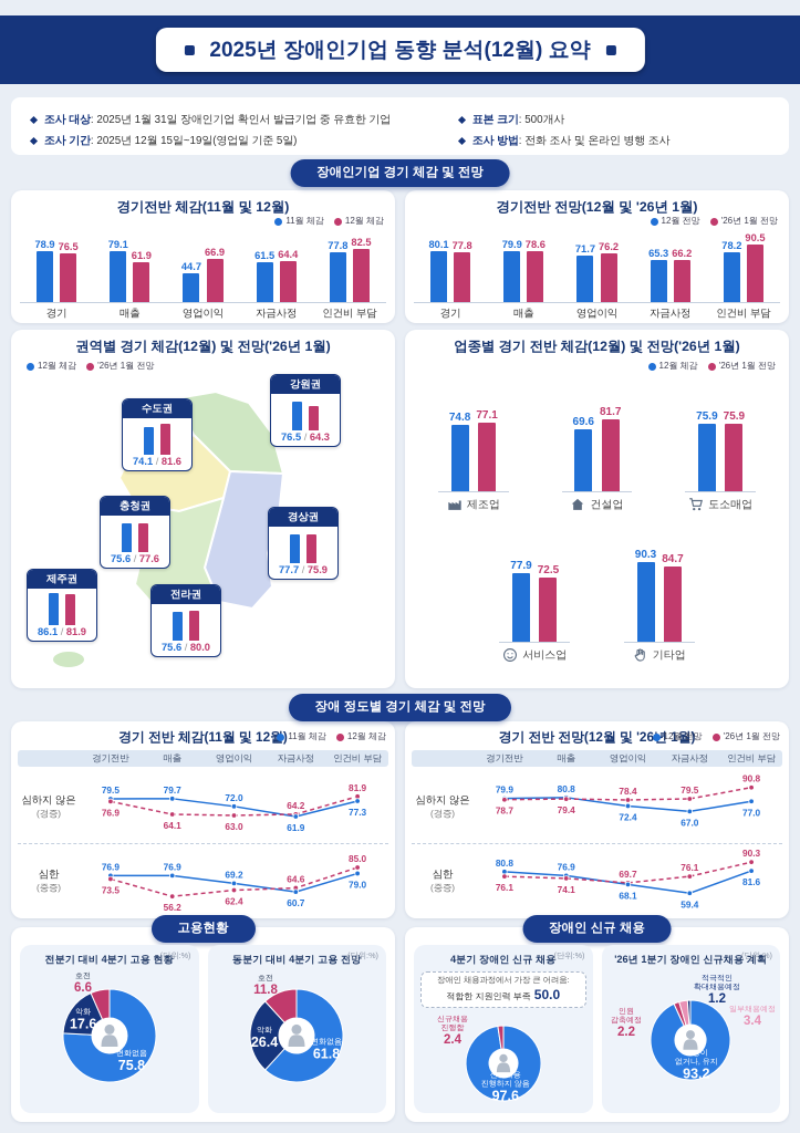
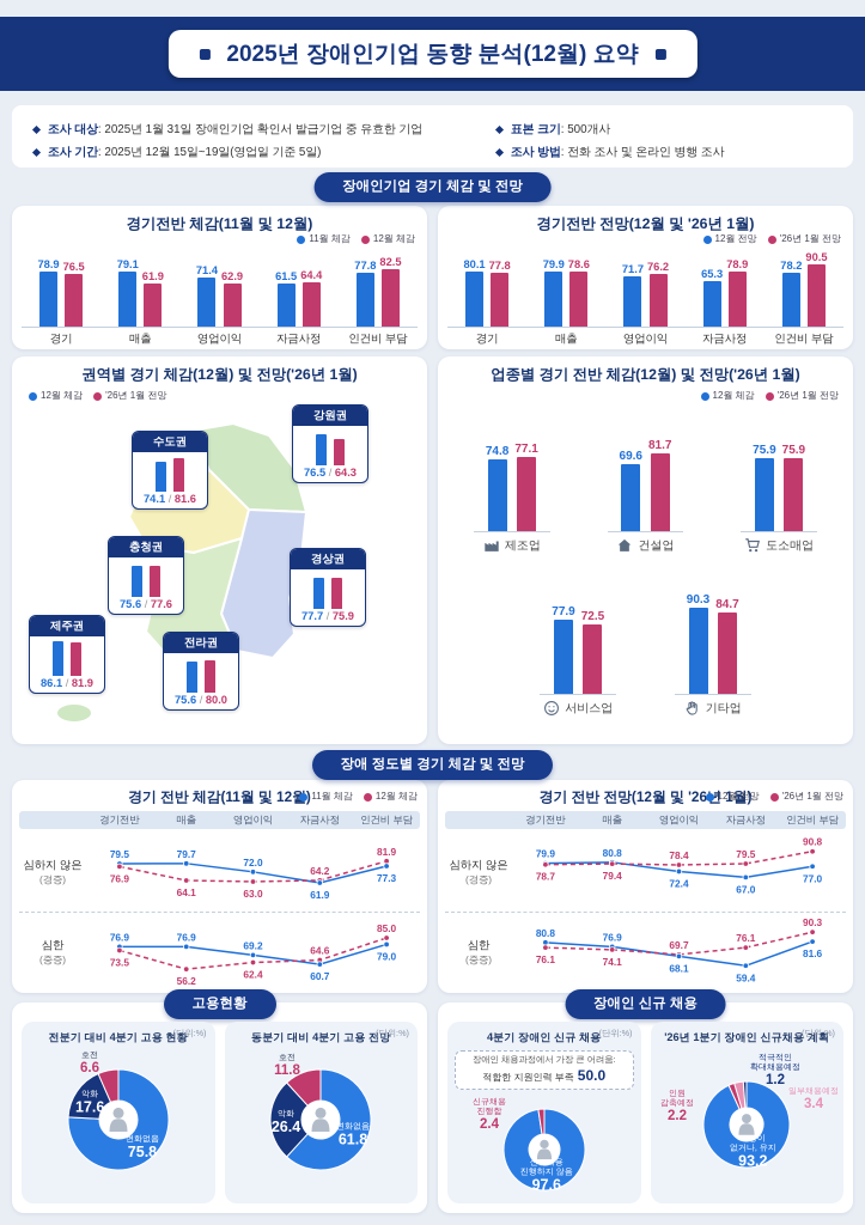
경기전반 체감(11월 및 12월)/11월 체감/영업이익: 44.7 -> 71.4
경기전반 체감(11월 및 12월)/12월 체감/영업이익: 66.9 -> 62.9
경기전반 전망(12월 및 '26년 1월)/'26년 1월 전망/자금사정: 66.2 -> 78.9
